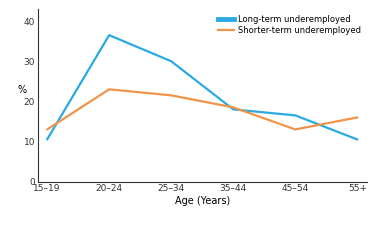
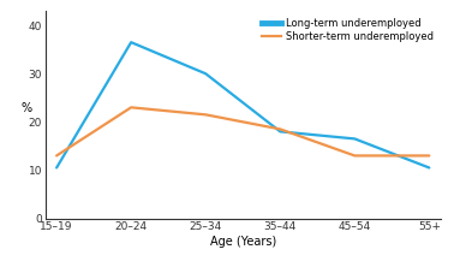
Shorter-term underemployed/55+: 16.0 -> 13.0
